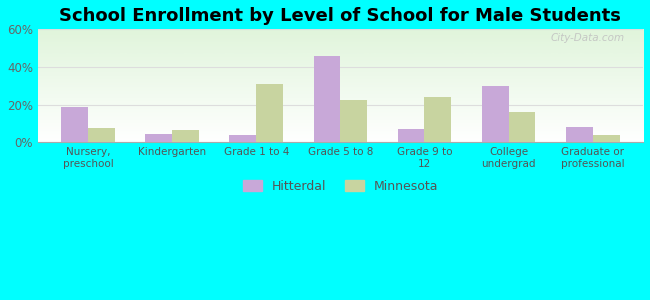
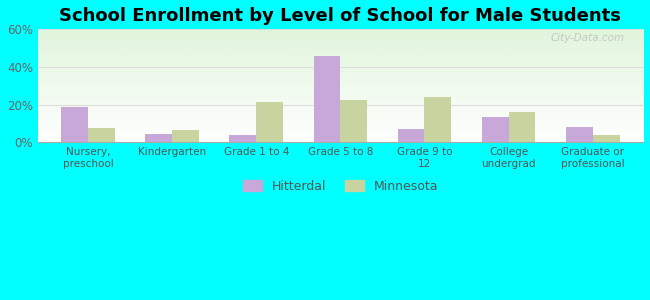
Minnesota/Grade 1 to 4: 31% -> 22%
Hitterdal/College undergrad: 30% -> 14%
